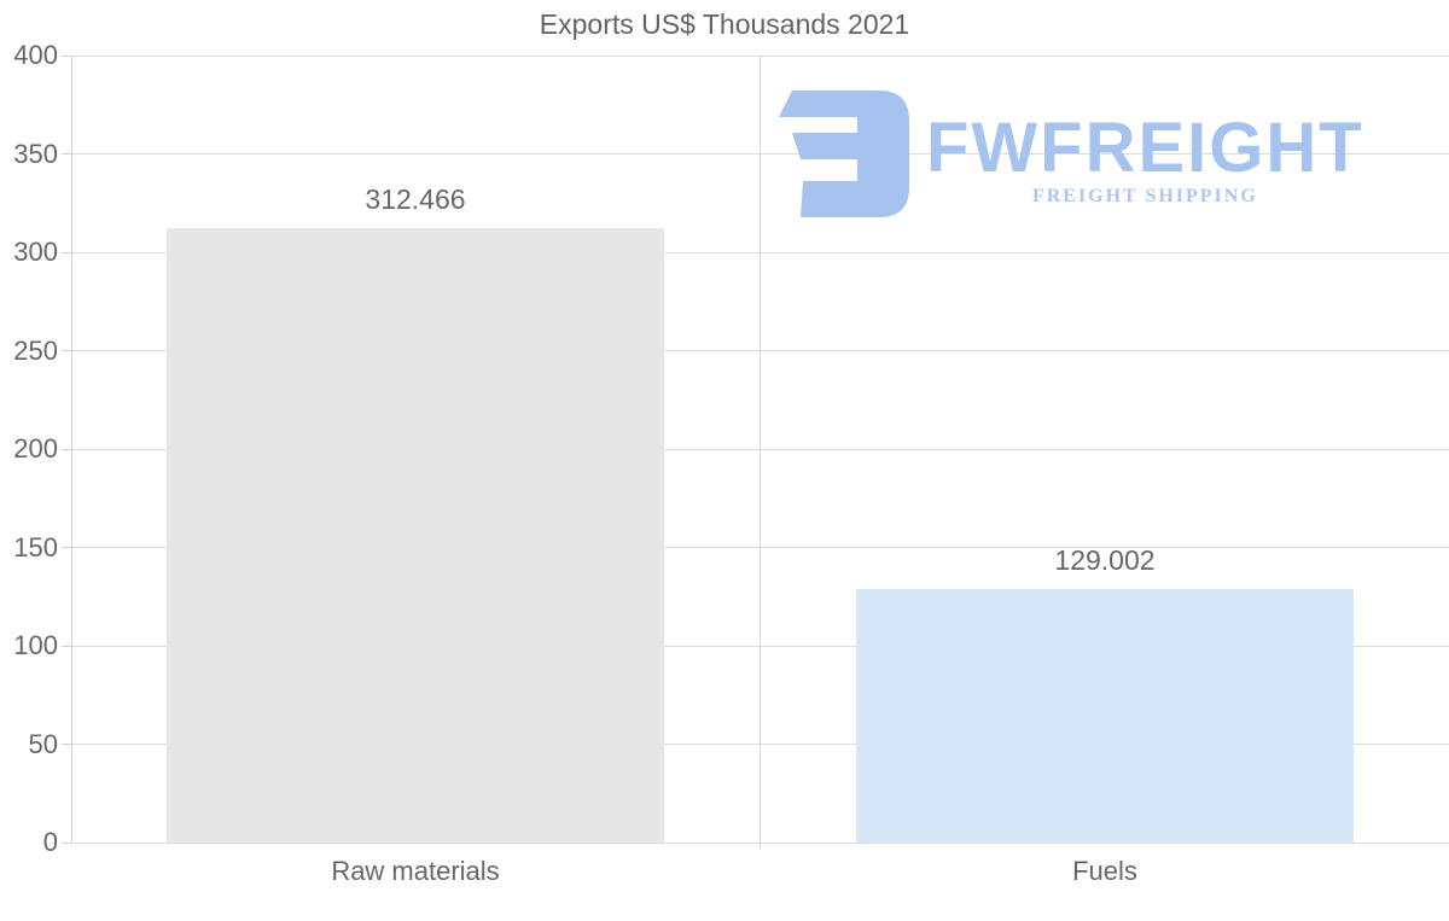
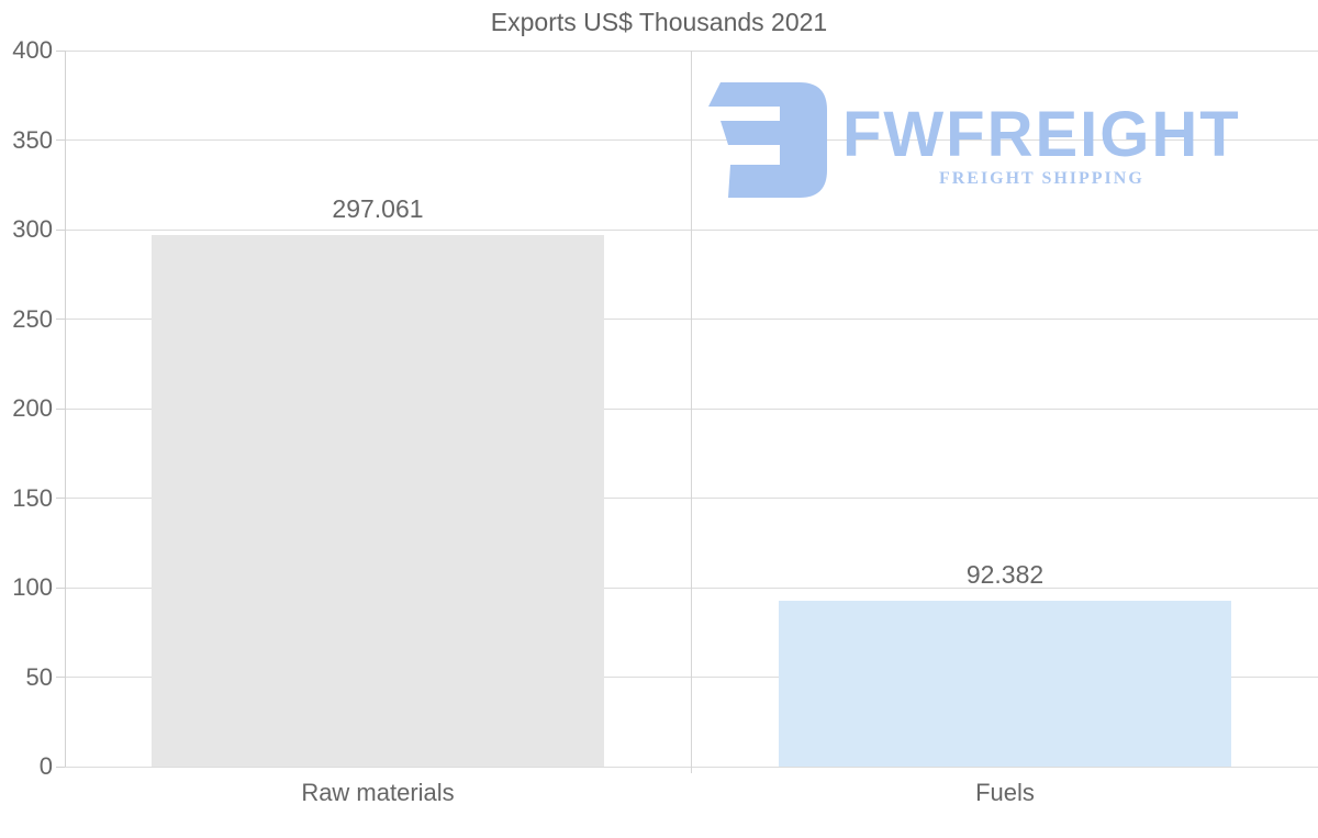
Raw materials: 312.466 -> 297.061
Fuels: 129.002 -> 92.382
